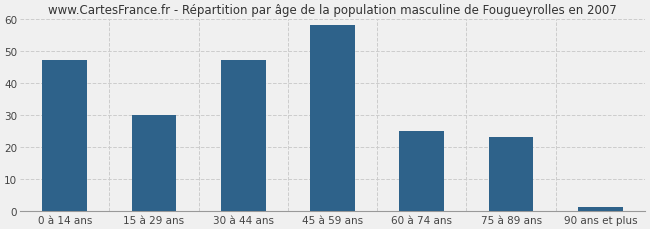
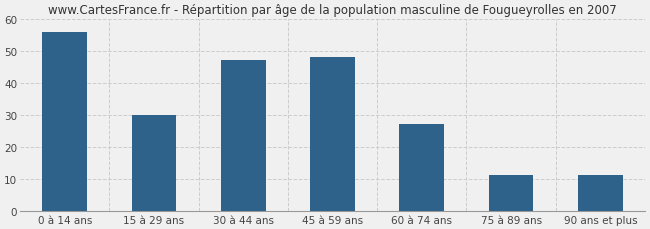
0 à 14 ans: 47 -> 56
45 à 59 ans: 58 -> 48
60 à 74 ans: 25 -> 27
75 à 89 ans: 23 -> 11
90 ans et plus: 1 -> 11
